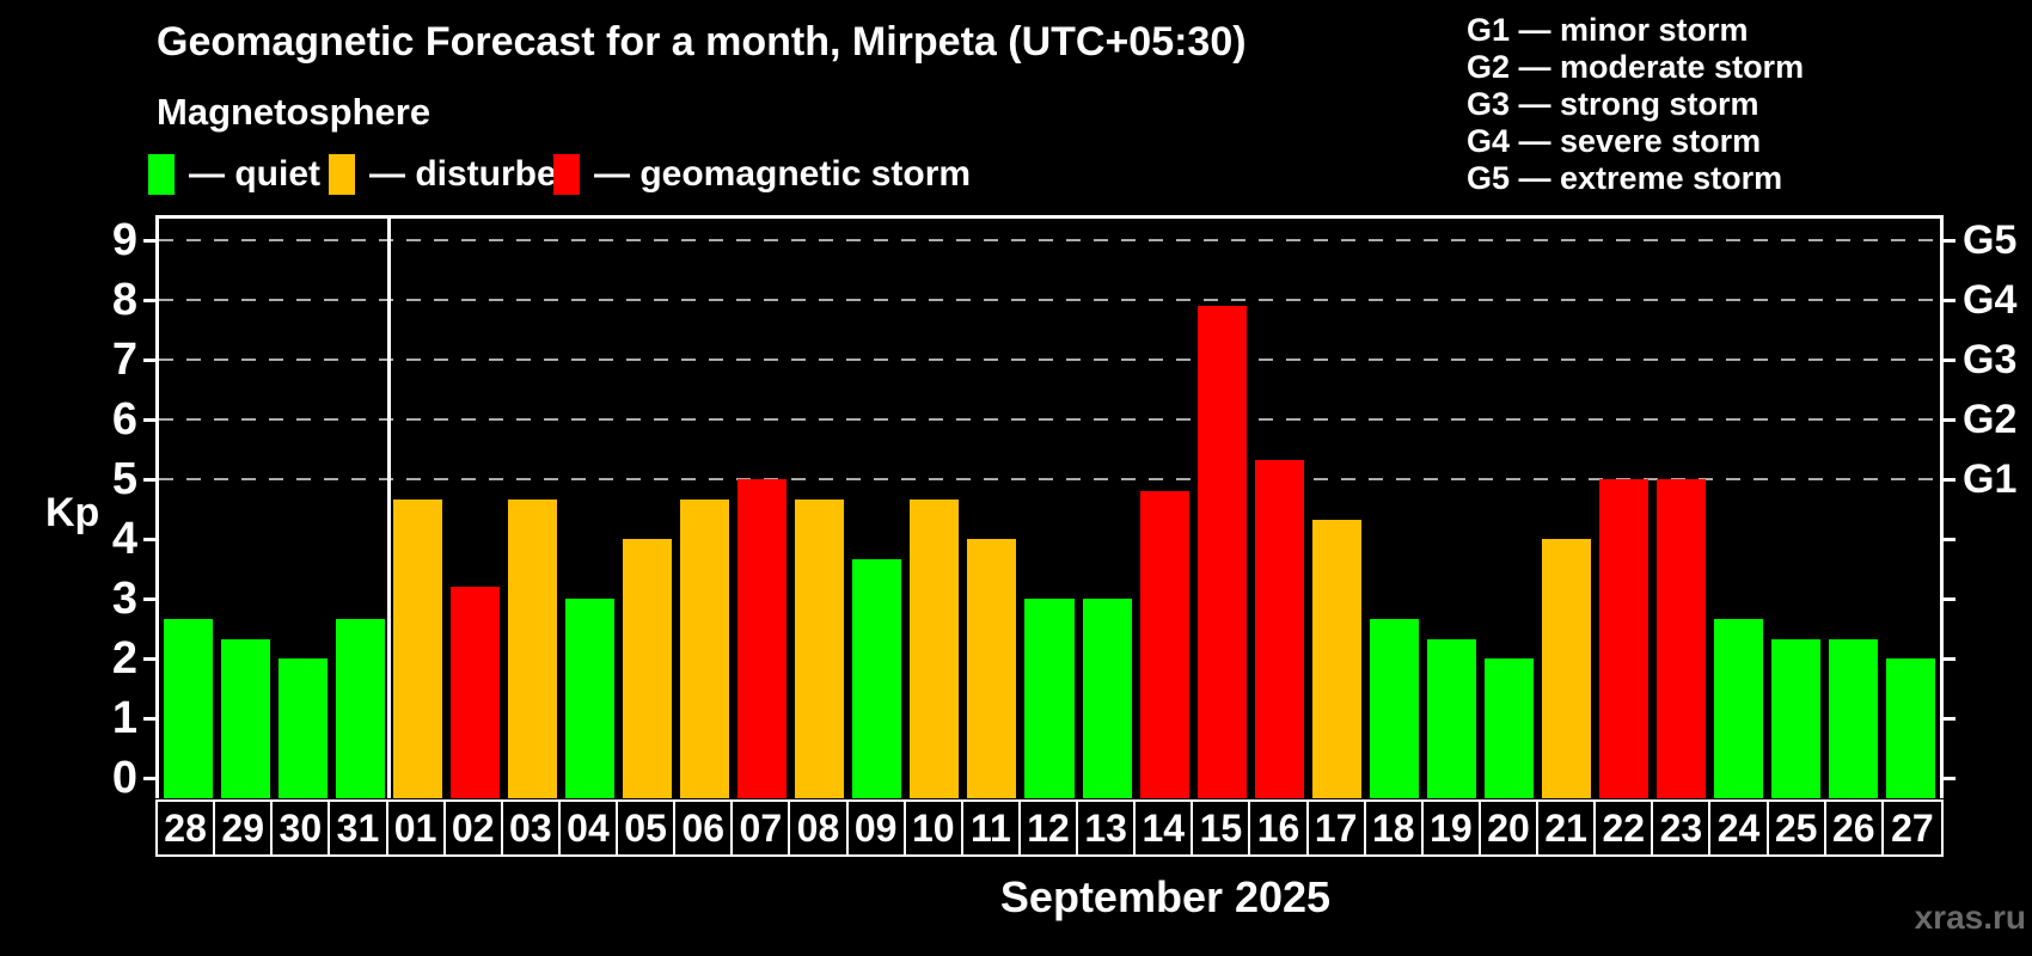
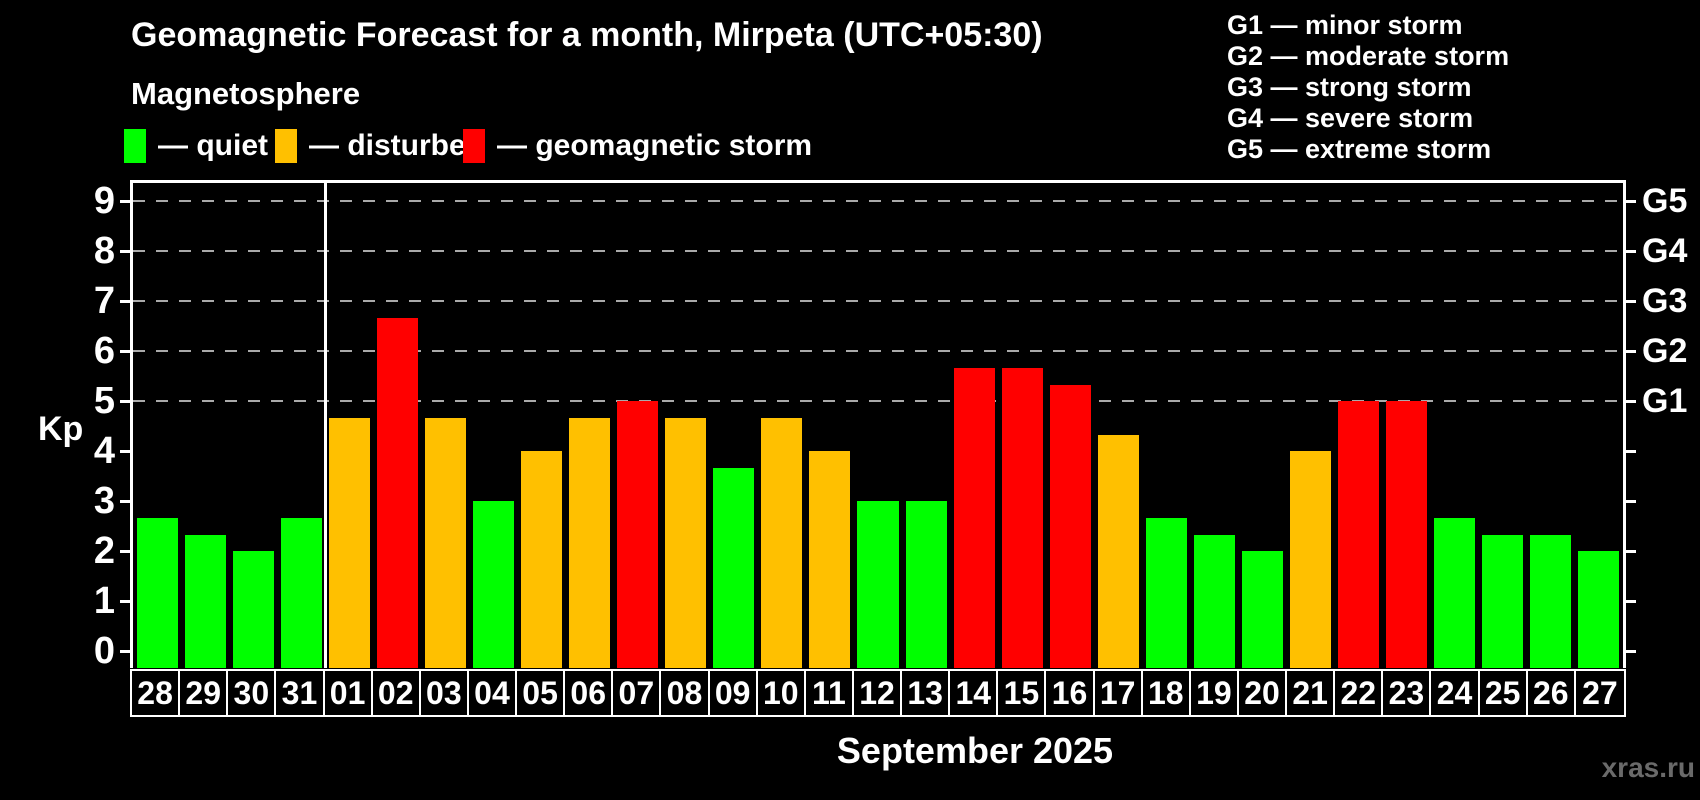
02: 3.2 -> 6.7
14: 4.8 -> 5.7
15: 7.9 -> 5.7
